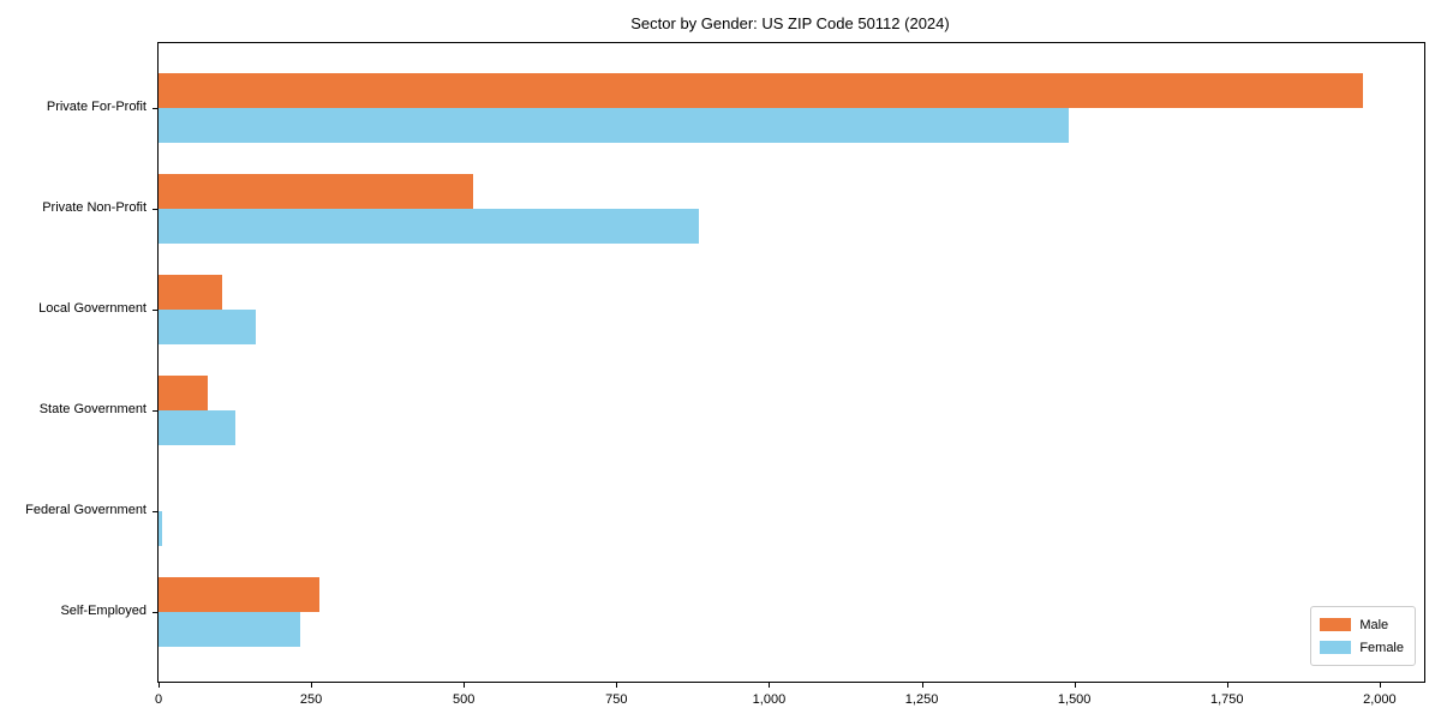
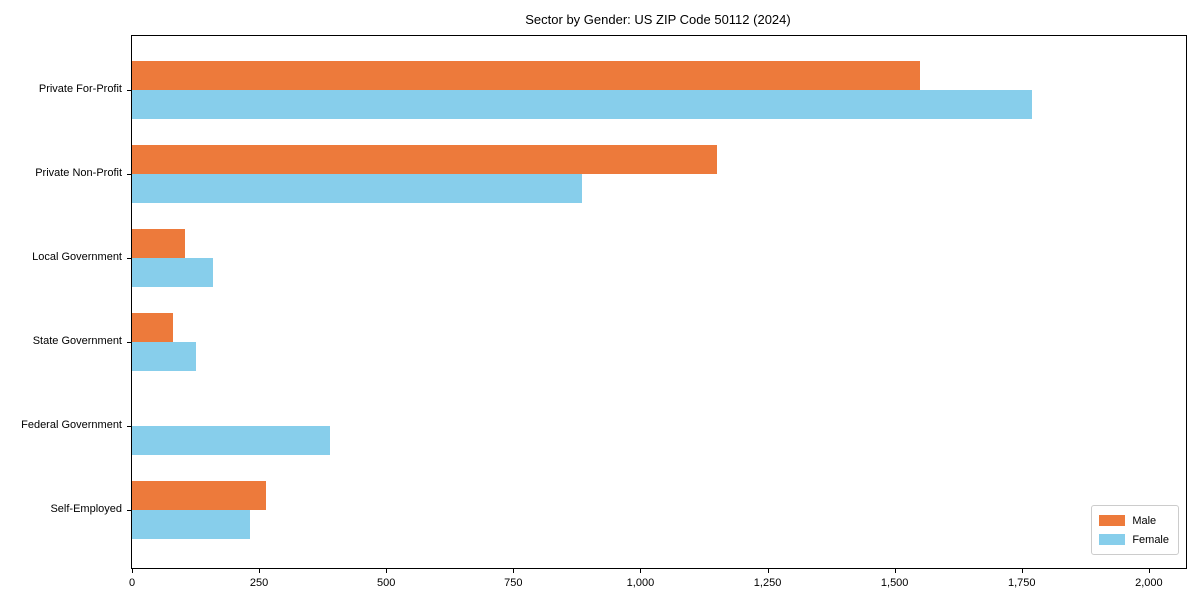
Male/Private For-Profit: 1970 -> 1550
Female/Private For-Profit: 1490 -> 1770
Male/Private Non-Profit: 520 -> 1150
Female/Federal Government: 10 -> 390
